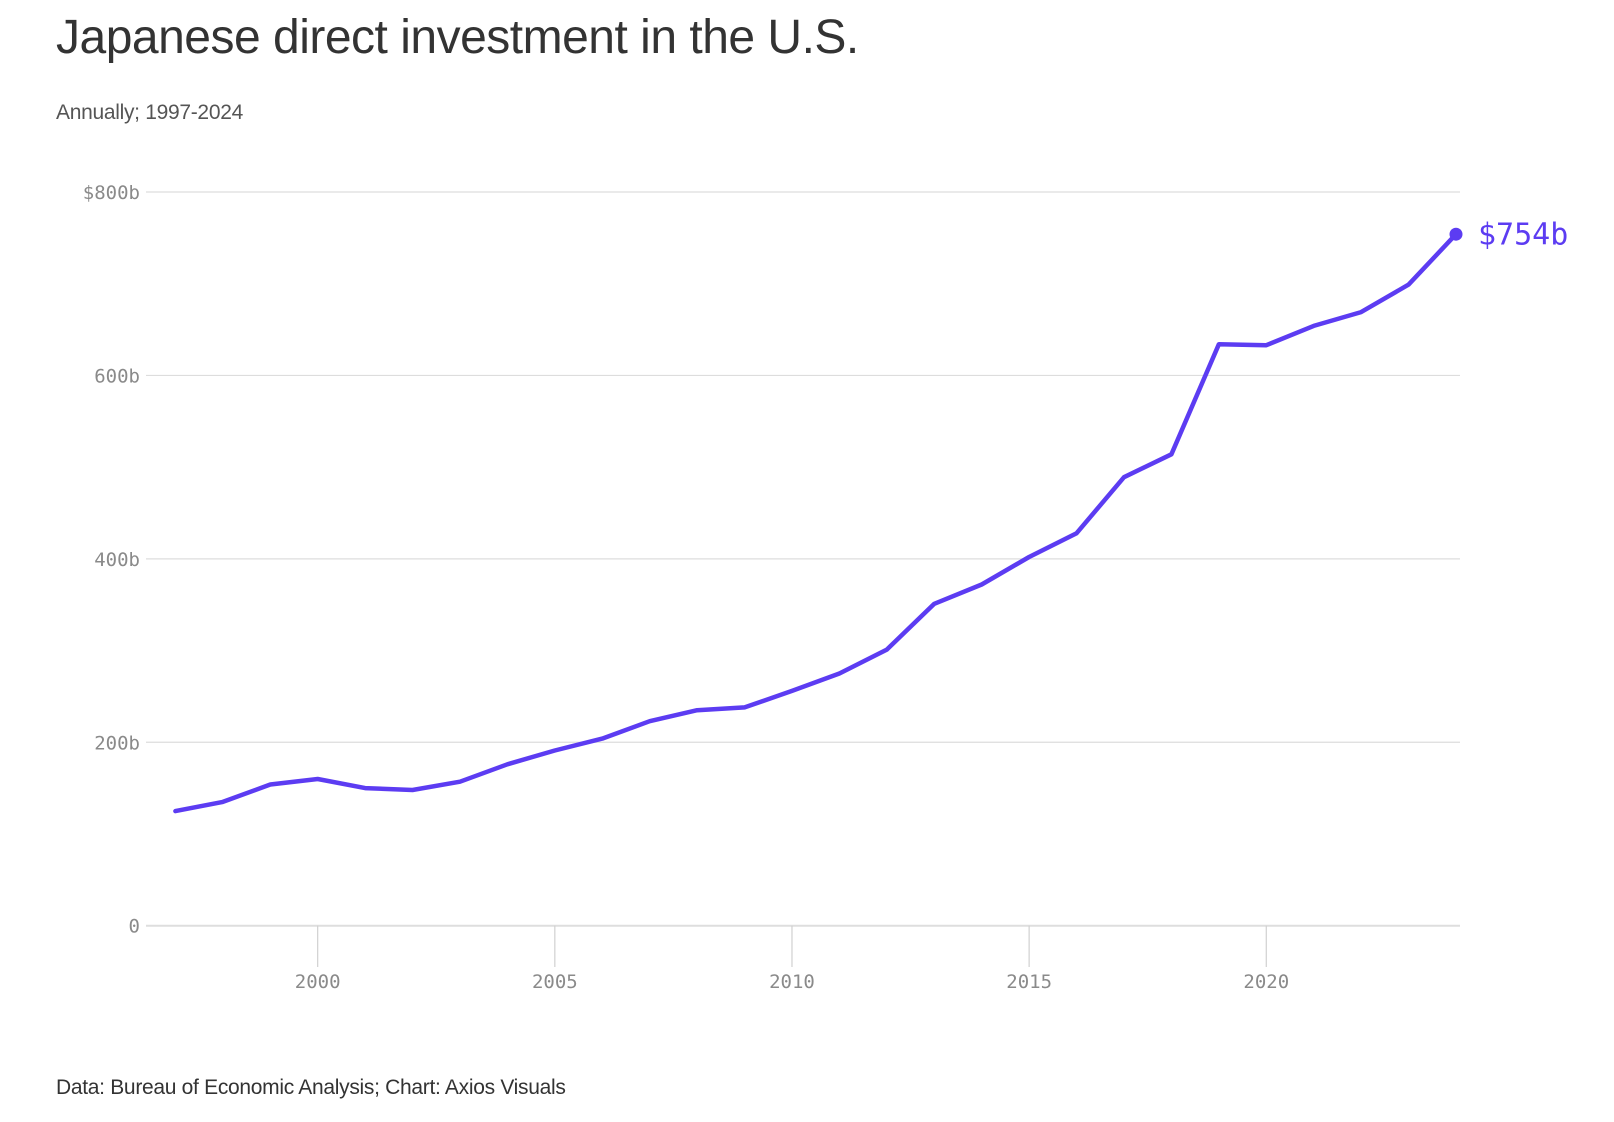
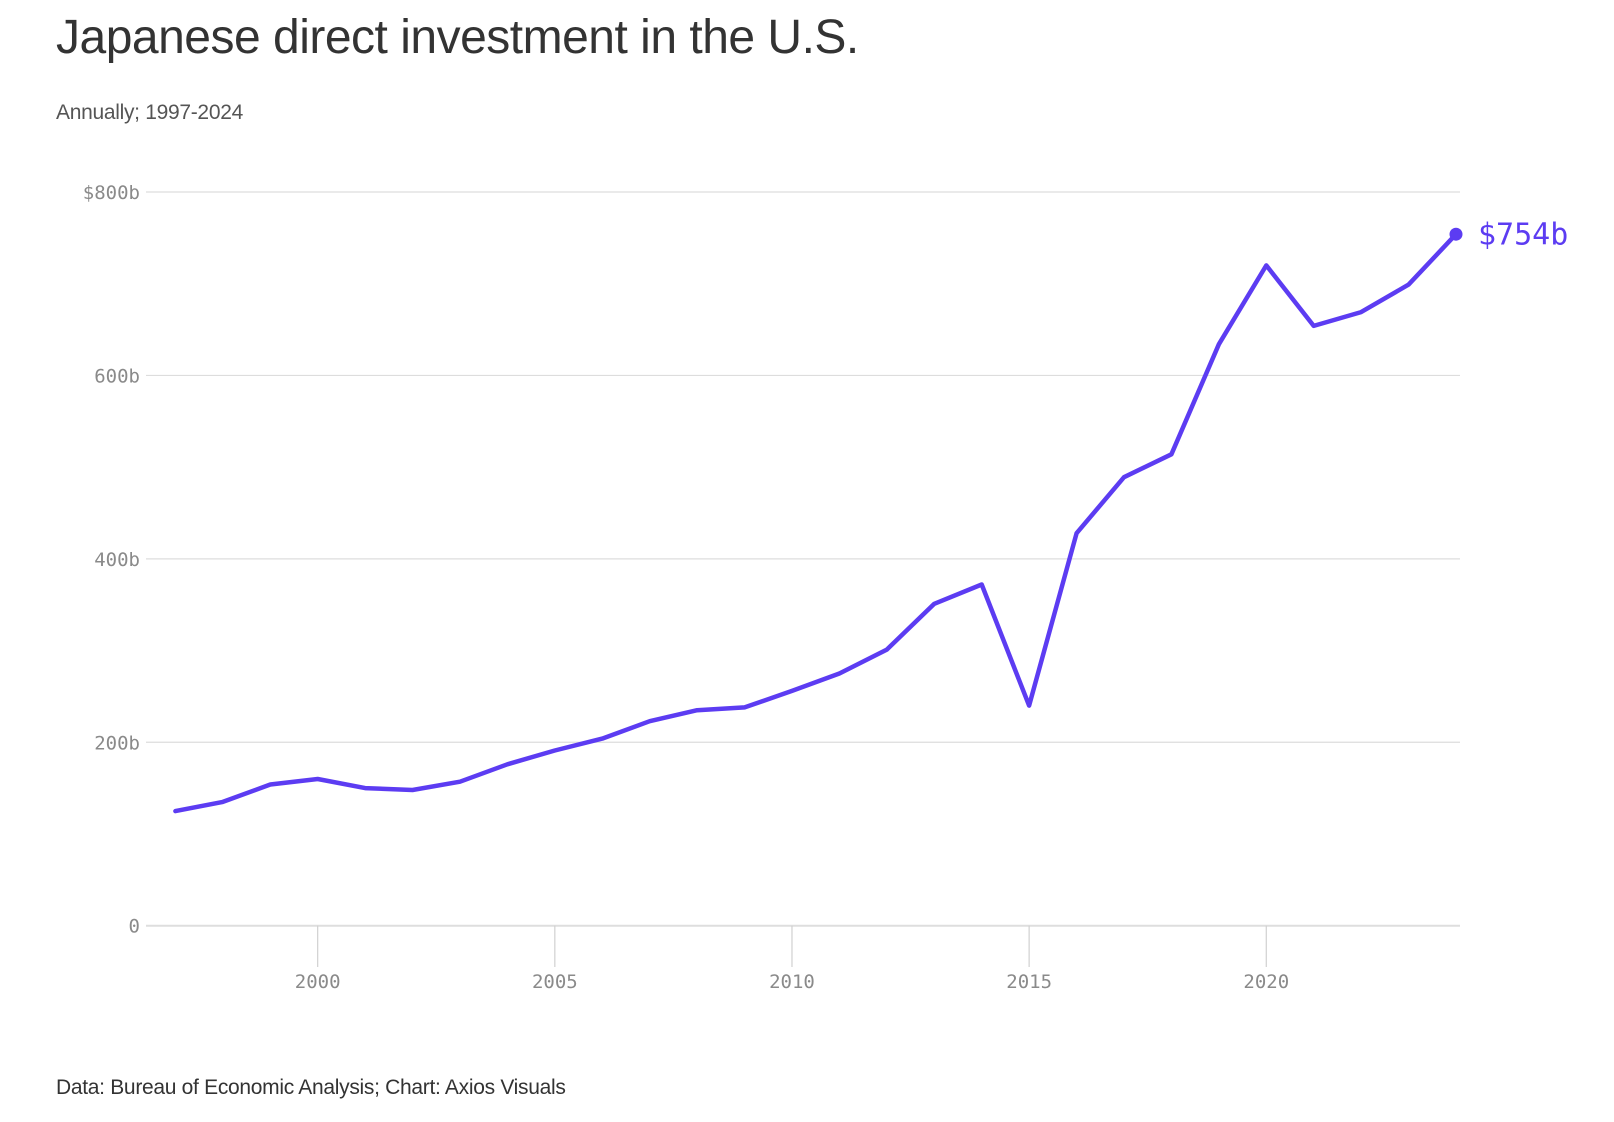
2015: $400b -> $240b
2020: $630b -> $720b
